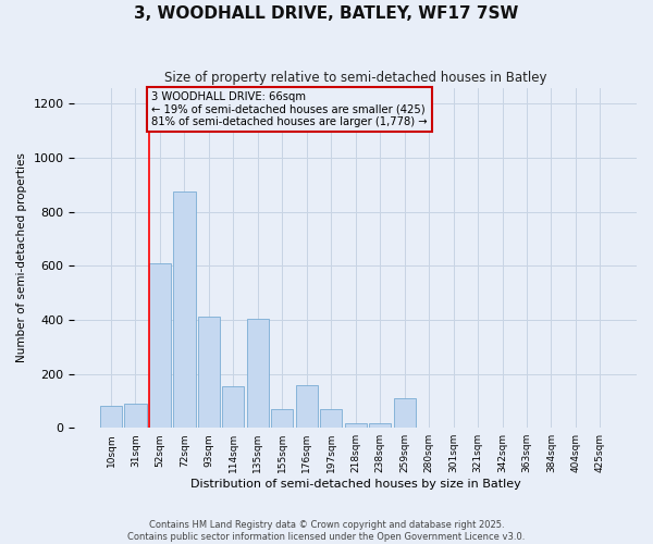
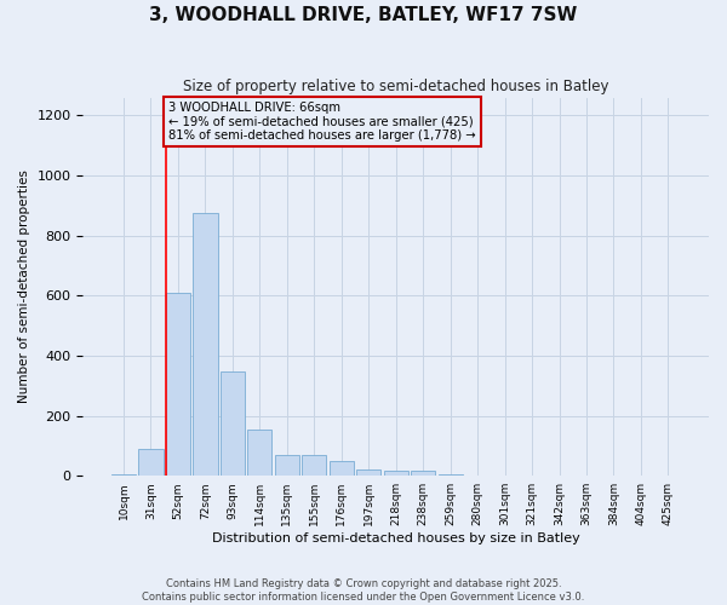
10sqm: 80 -> 5
93sqm: 410 -> 348
135sqm: 405 -> 68
176sqm: 160 -> 48
197sqm: 70 -> 22
259sqm: 110 -> 5
